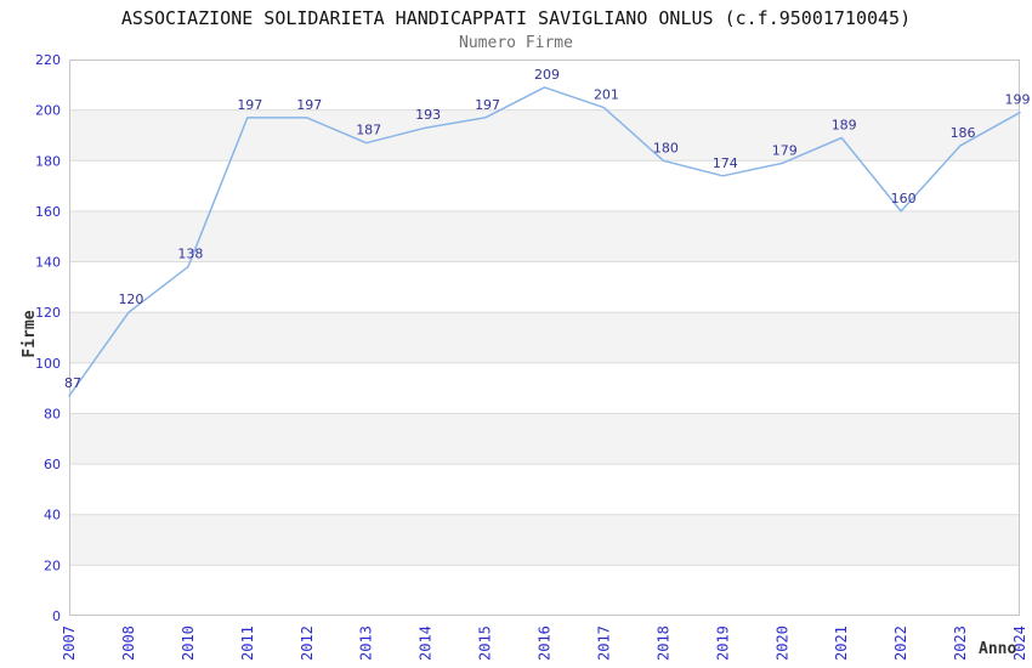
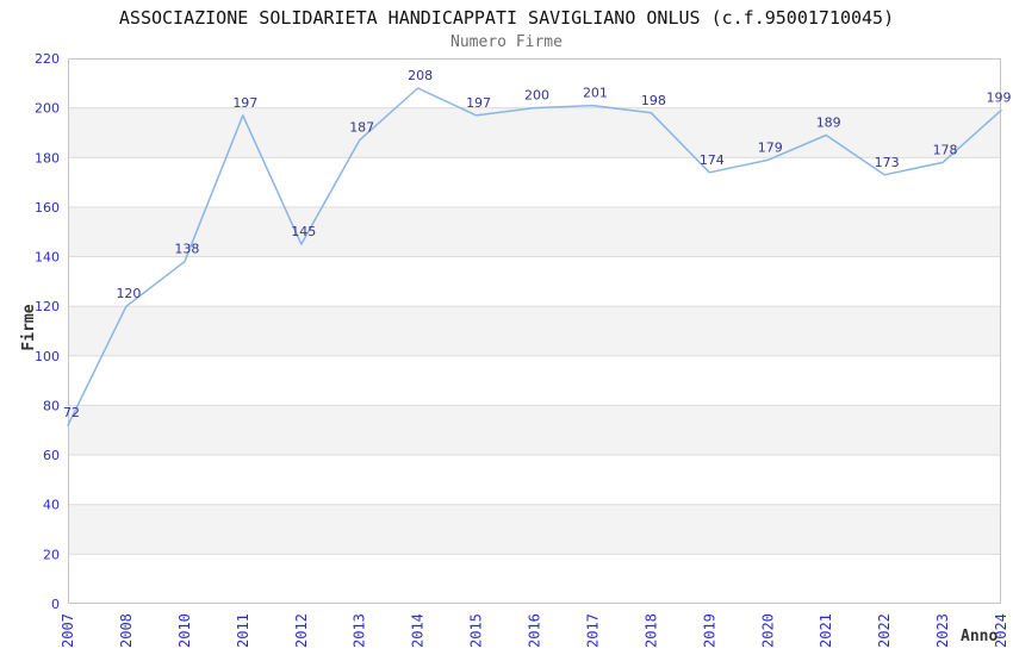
2007: 87 -> 72
2012: 197 -> 145
2014: 193 -> 208
2016: 209 -> 200
2018: 180 -> 198
2022: 160 -> 173
2023: 186 -> 178
